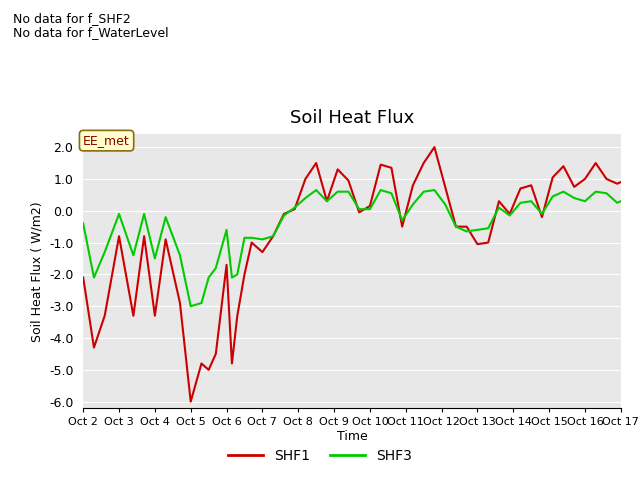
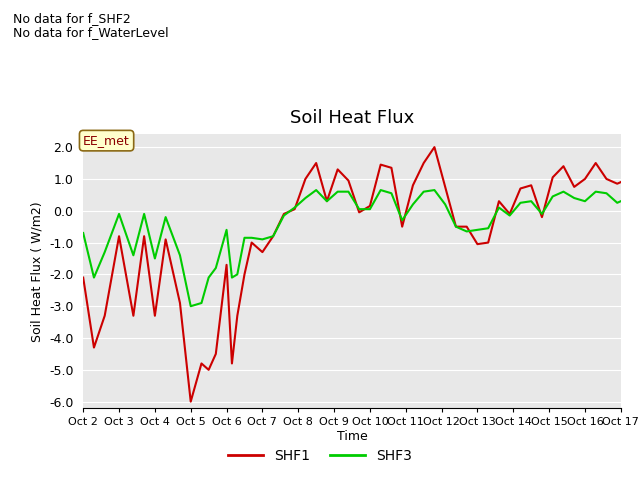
SHF3/Oct 2: -0.40 -> -0.70
